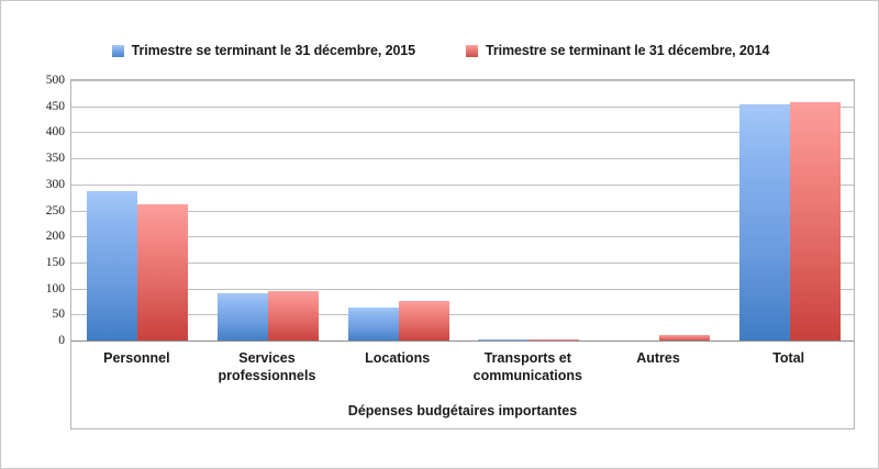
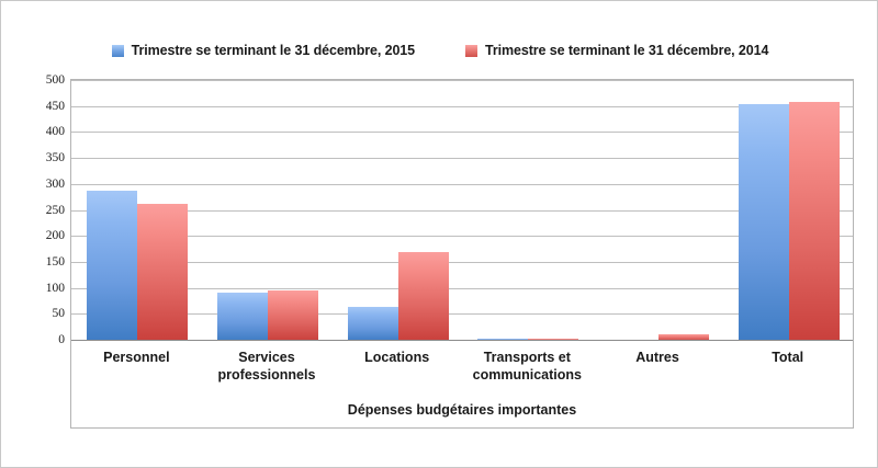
Trimestre se terminant le 31 décembre, 2014/Locations: 80 -> 170
